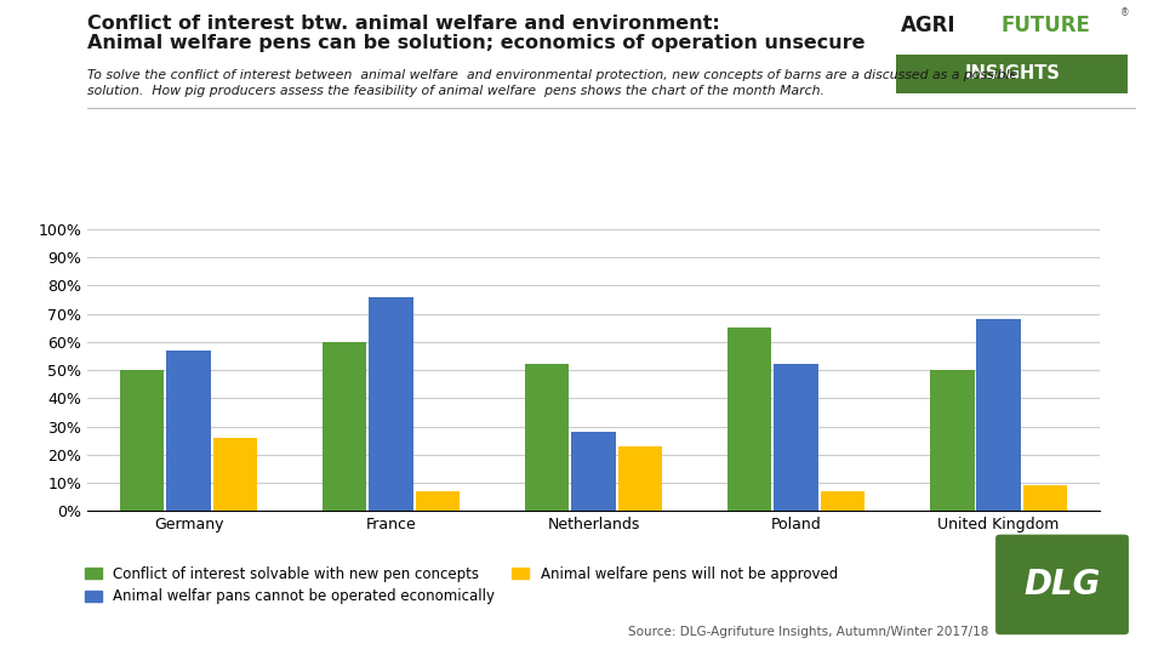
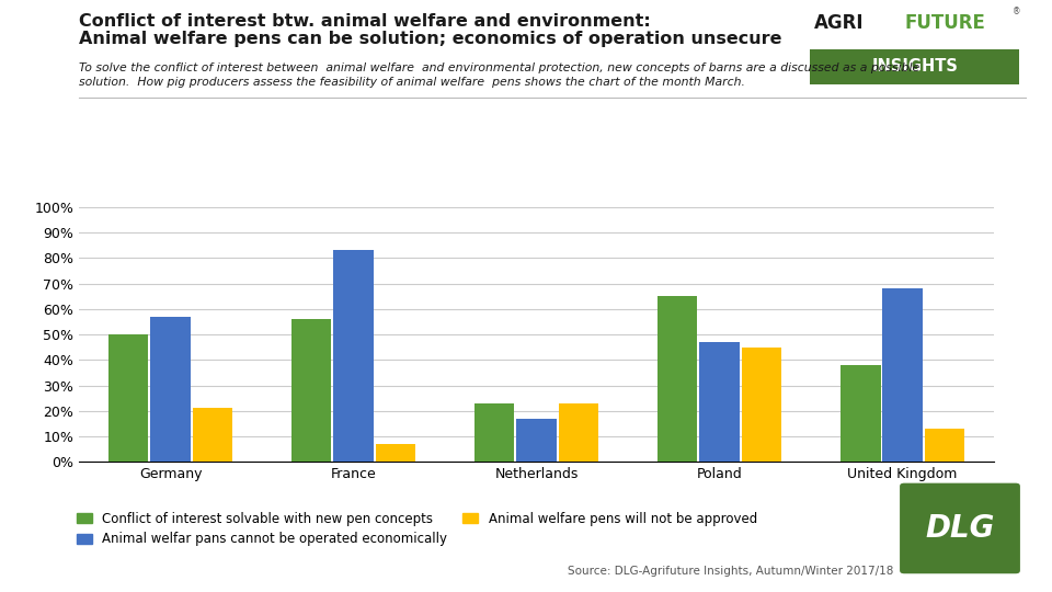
Animal welfare pens will not be approved/Germany: 26% -> 21%
Conflict of interest solvable with new pen concepts/France: 60% -> 56%
Animal welfar pans cannot be operated economically/France: 76% -> 83%
Conflict of interest solvable with new pen concepts/Netherlands: 52% -> 23%
Animal welfar pans cannot be operated economically/Netherlands: 28% -> 17%
Animal welfar pans cannot be operated economically/Poland: 52% -> 47%
Animal welfare pens will not be approved/Poland: 7% -> 45%
Conflict of interest solvable with new pen concepts/United Kingdom: 50% -> 38%
Animal welfare pens will not be approved/United Kingdom: 9% -> 13%
